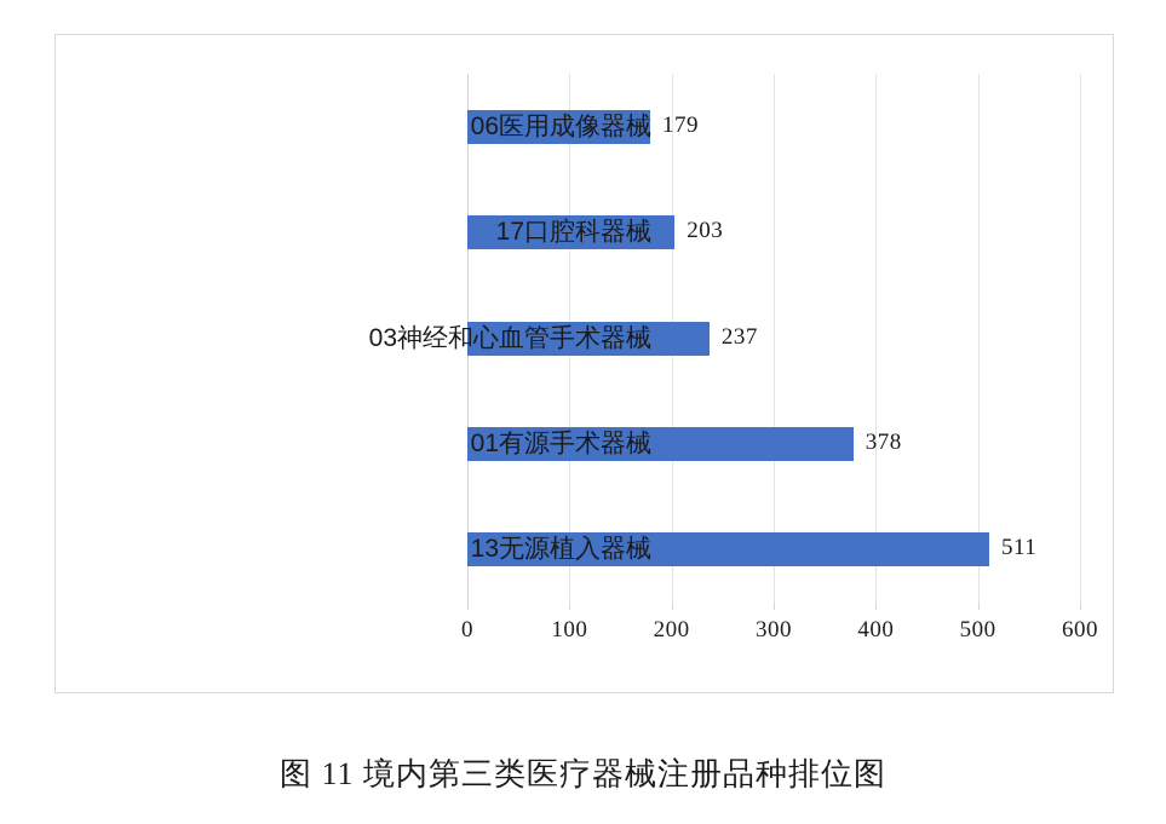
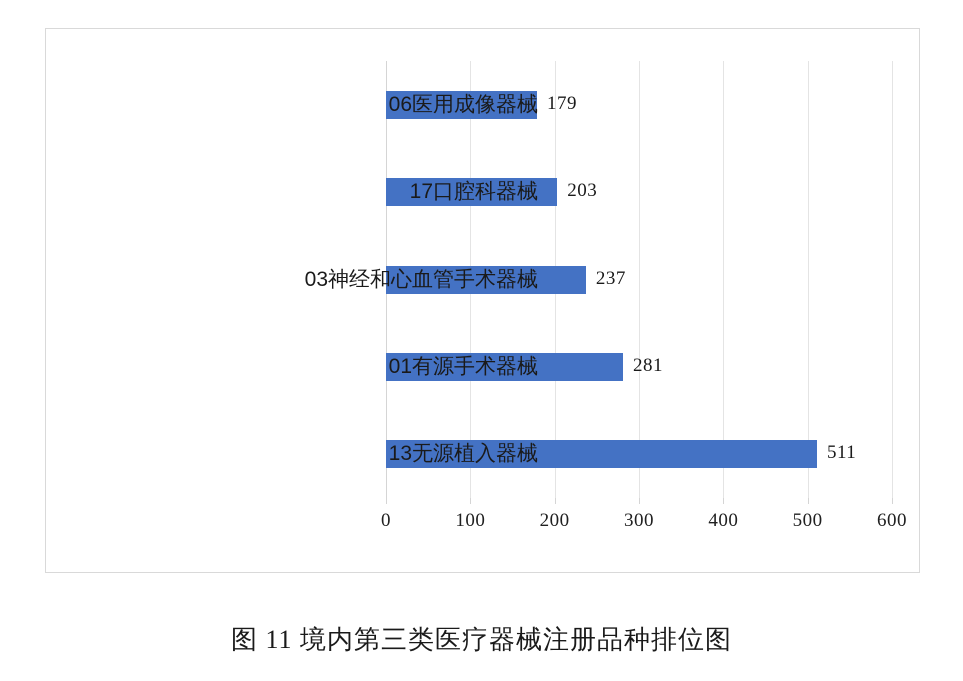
01有源手术器械: 378 -> 281
